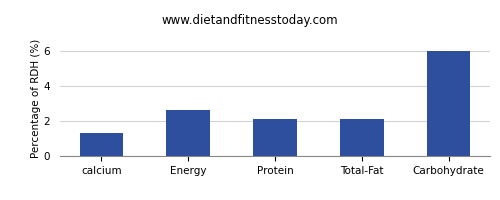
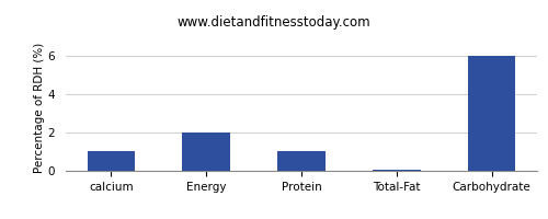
calcium: 1.3 -> 1.0
Energy: 2.6 -> 2.0
Protein: 2.1 -> 1.0
Total-Fat: 2.1 -> 0.1
